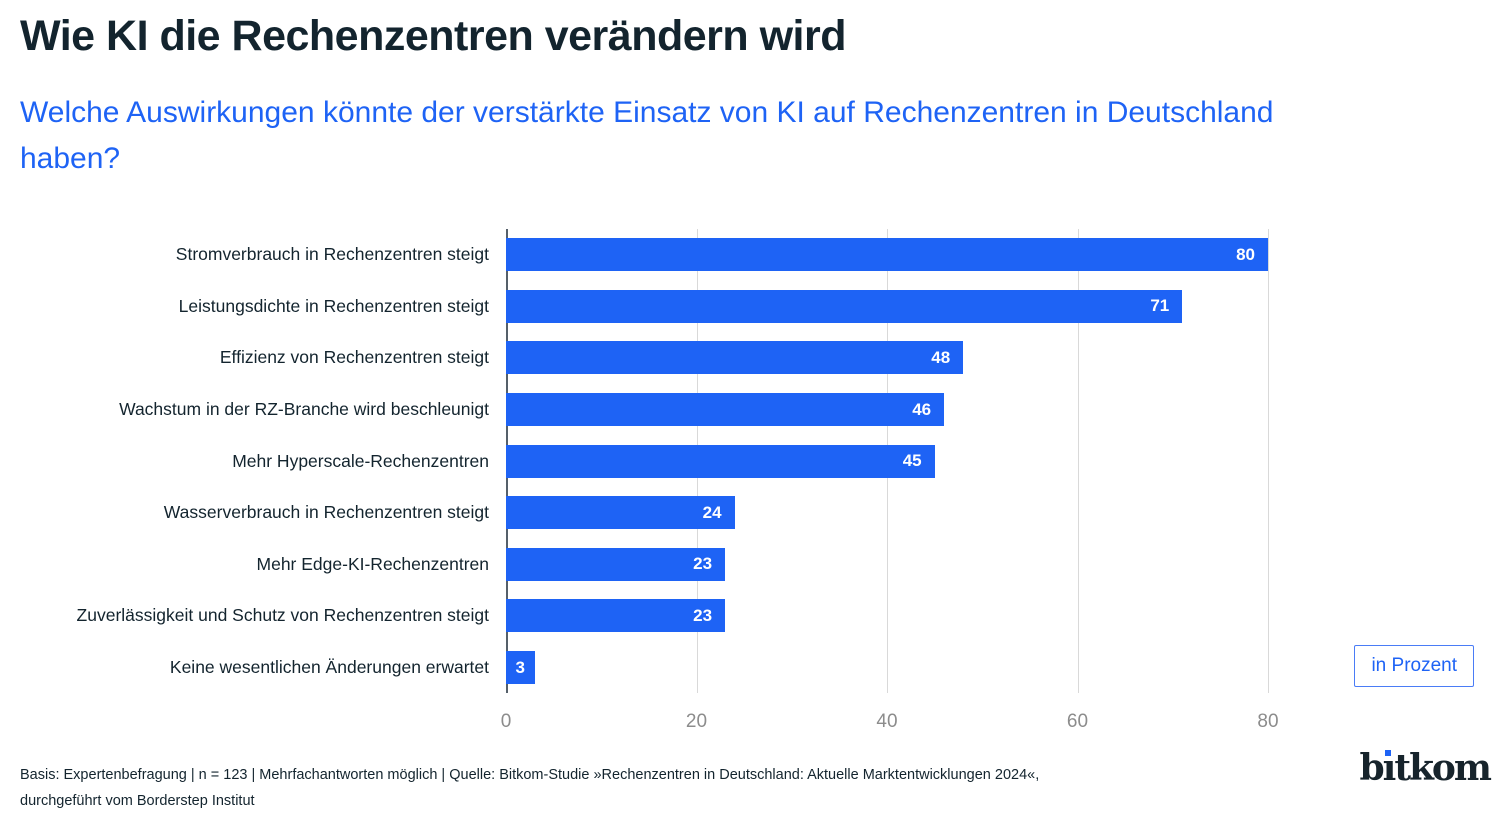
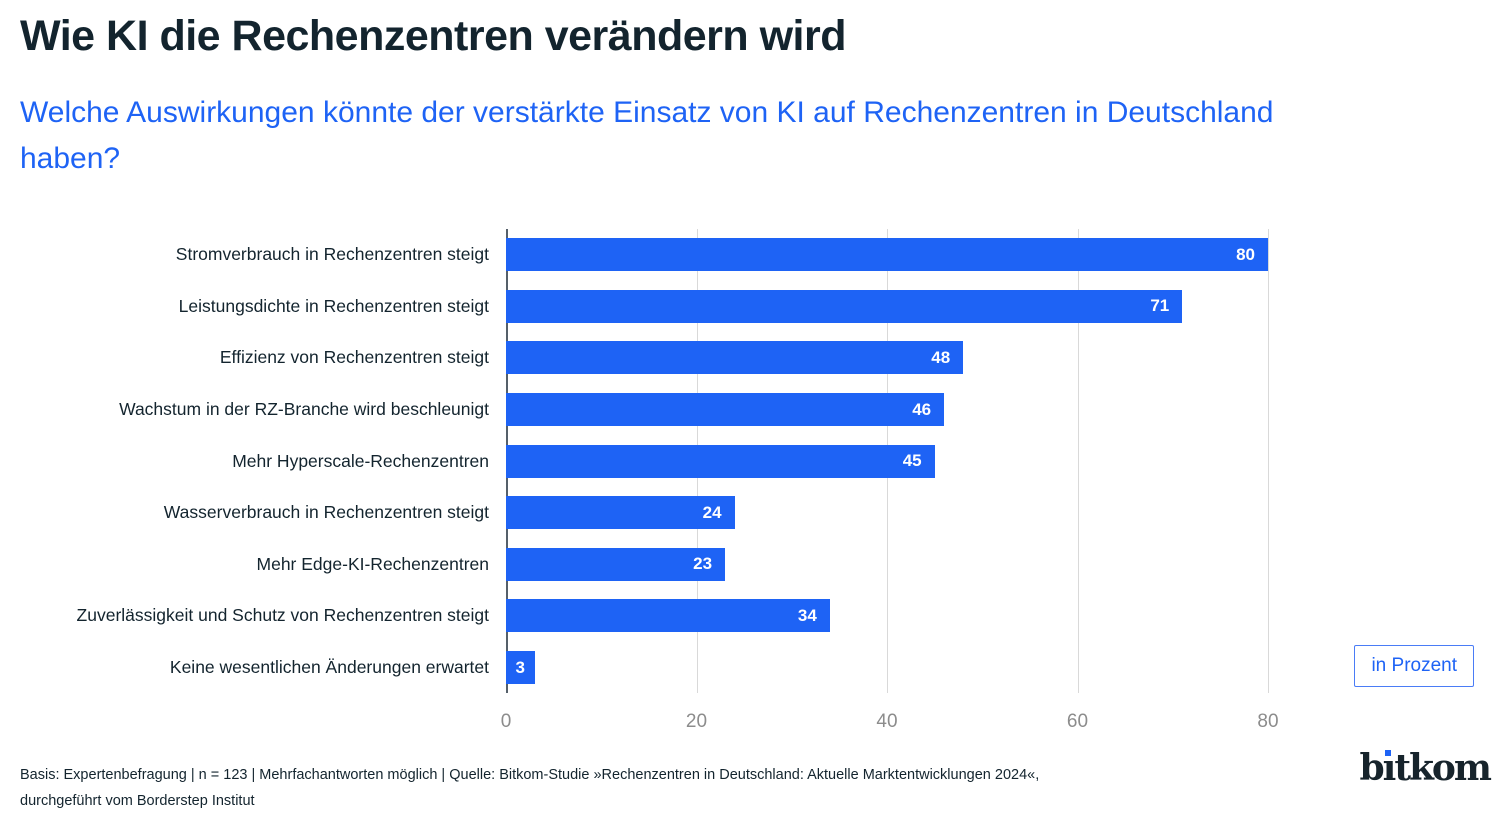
Zuverlässigkeit und Schutz von Rechenzentren steigt: 23 -> 34
